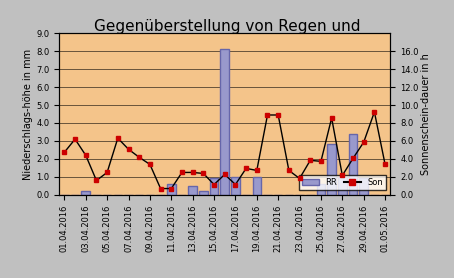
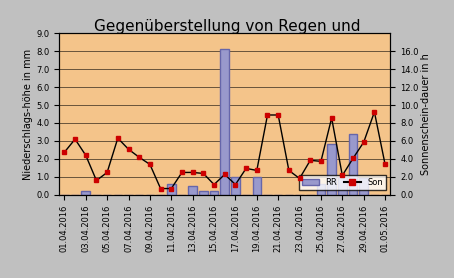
RR/15.04.2016: 0.9 -> 0.2
